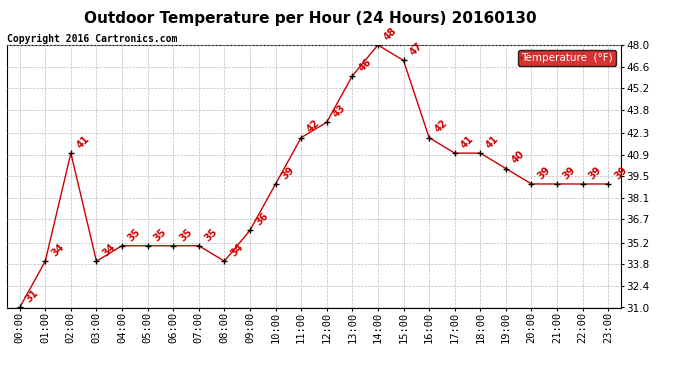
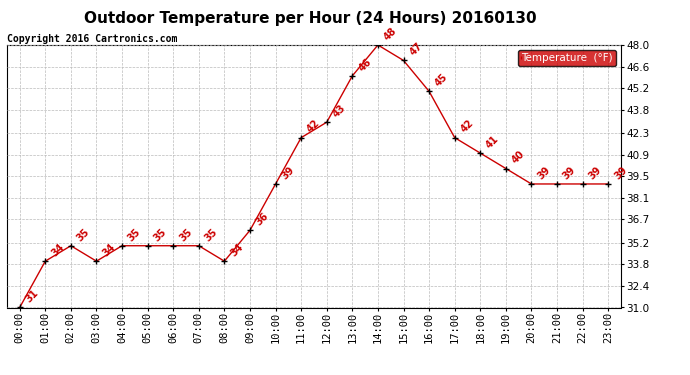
02:00: 41 -> 35
16:00: 42 -> 45
17:00: 41 -> 42
